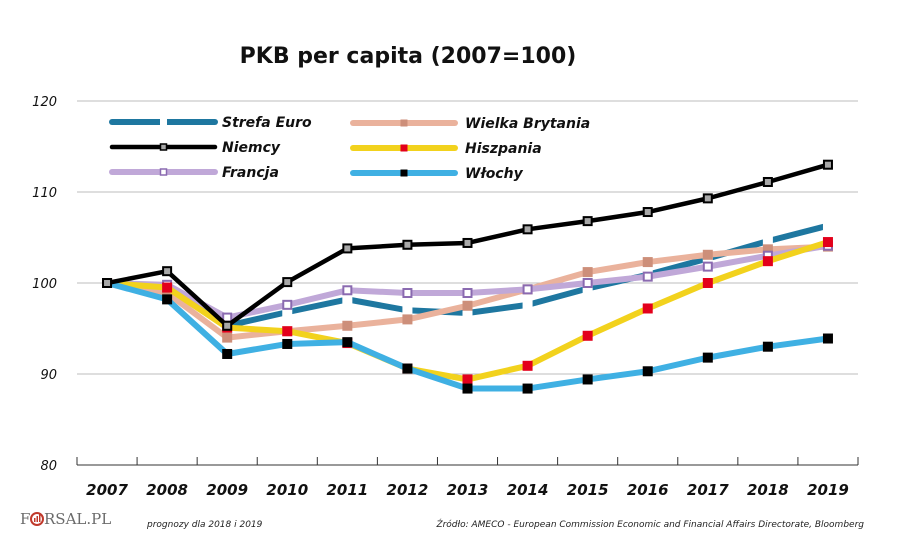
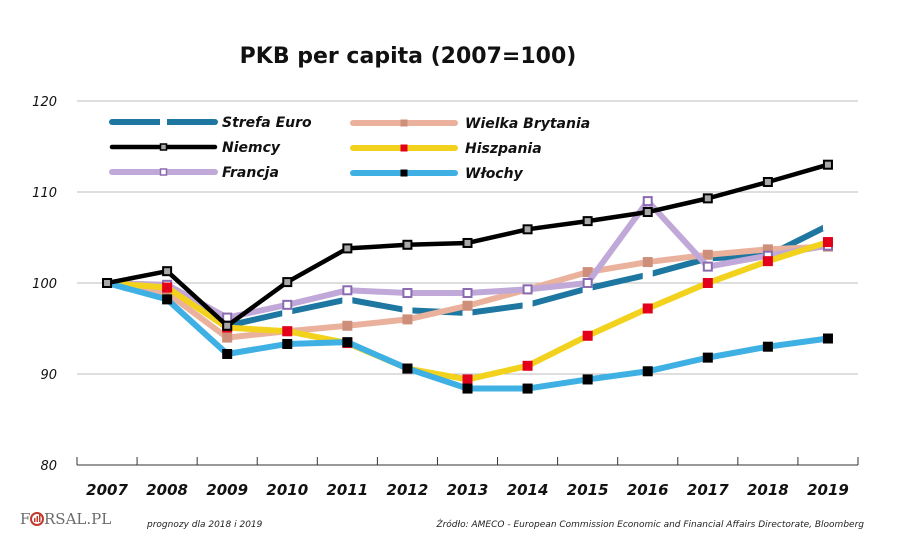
Francja/2016: 101 -> 109
Strefa Euro/2018: 105 -> 103
